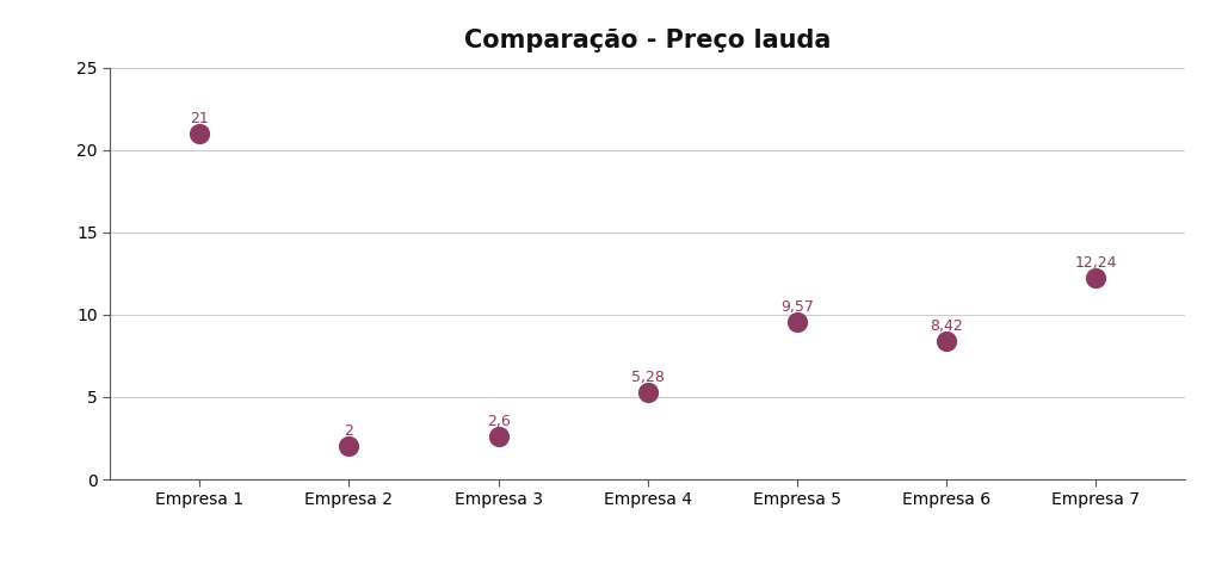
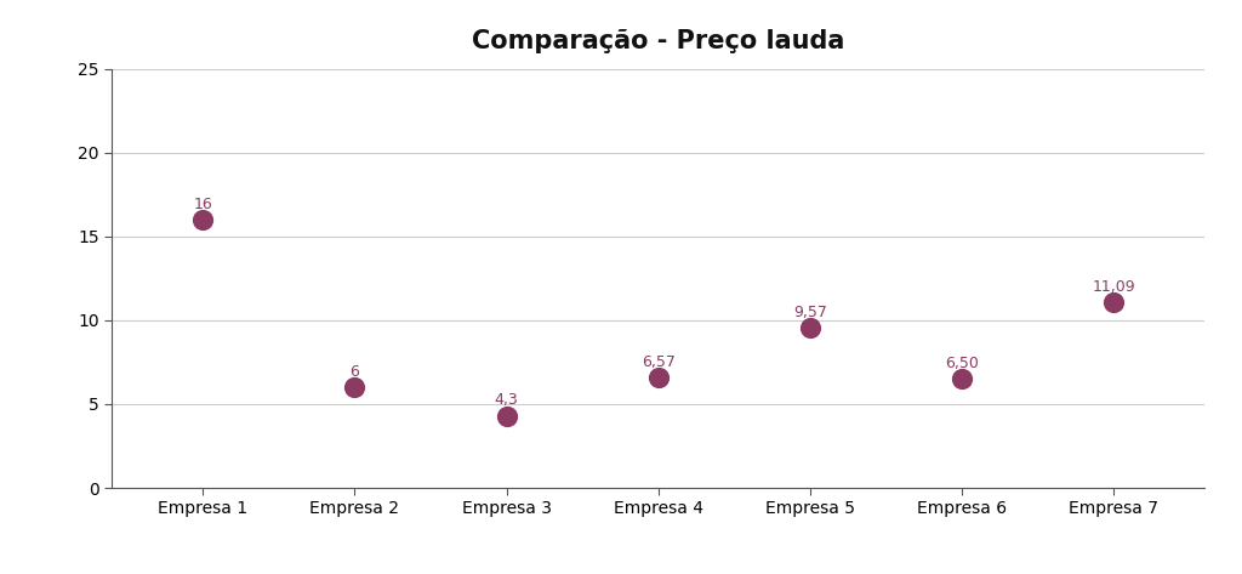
Empresa 1: 21 -> 16
Empresa 2: 2 -> 6
Empresa 3: 2,6 -> 4,3
Empresa 4: 5,28 -> 6,57
Empresa 6: 8,42 -> 6,50
Empresa 7: 12,24 -> 11,09
